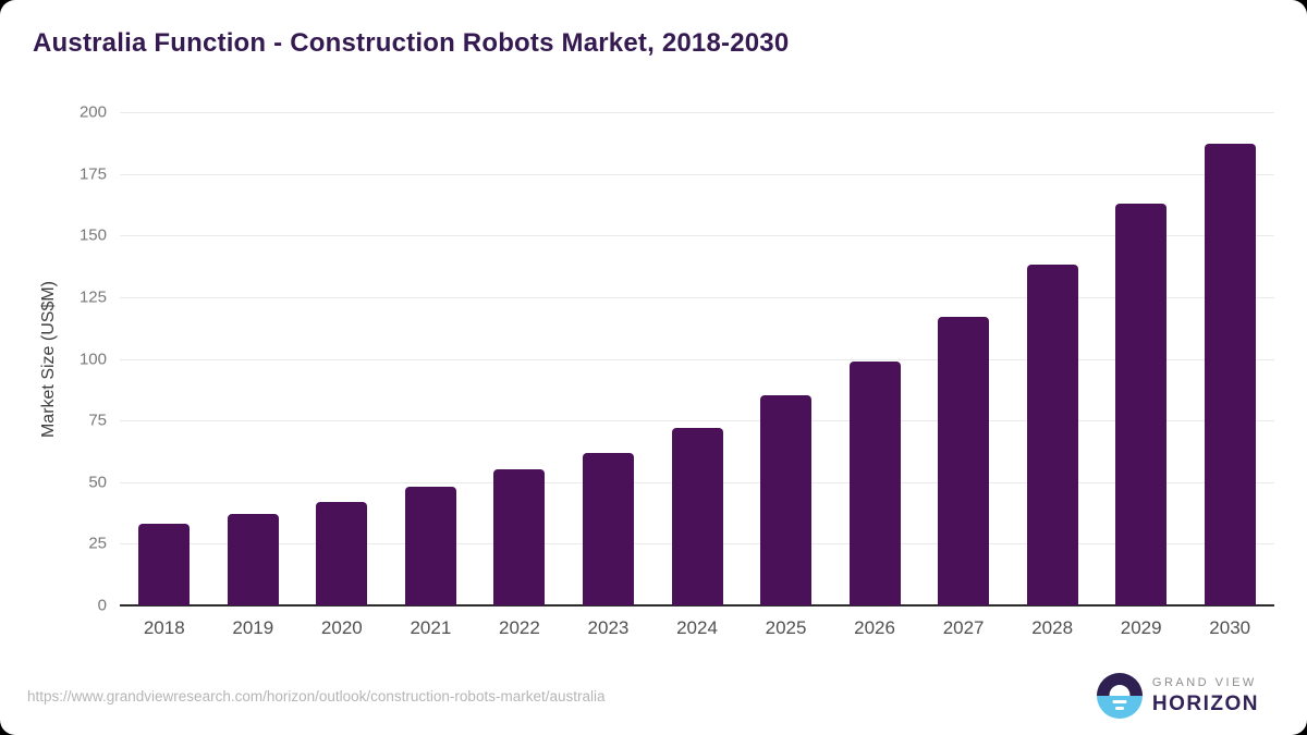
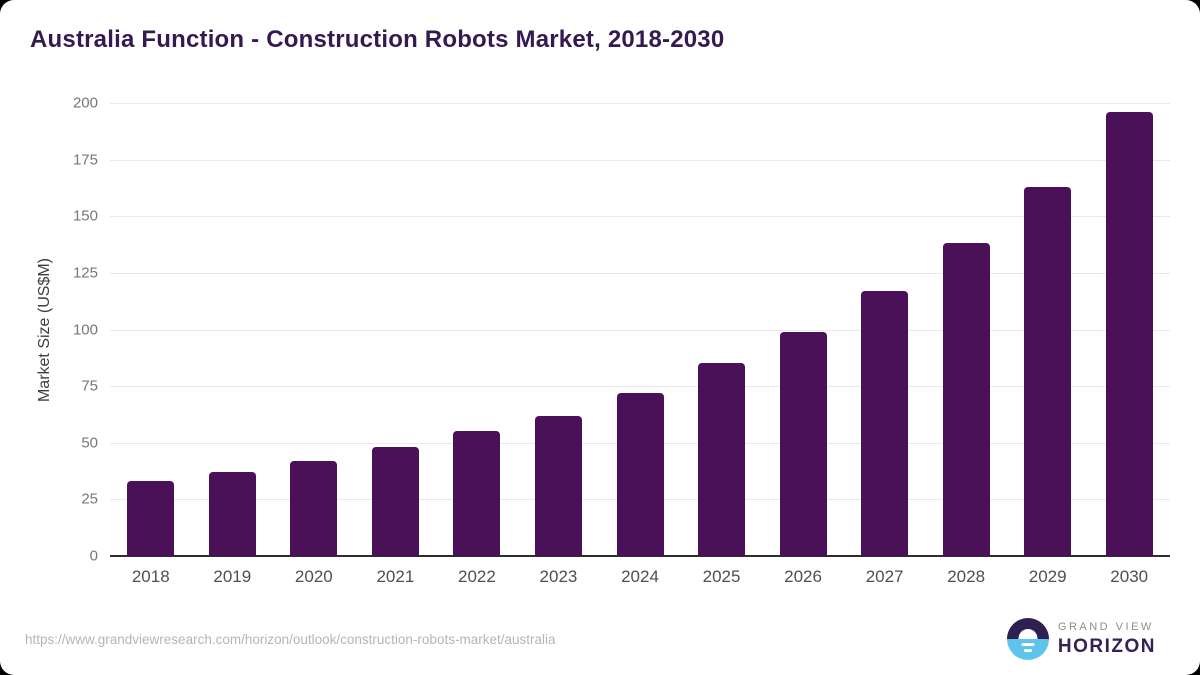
2030: 187 -> 196
